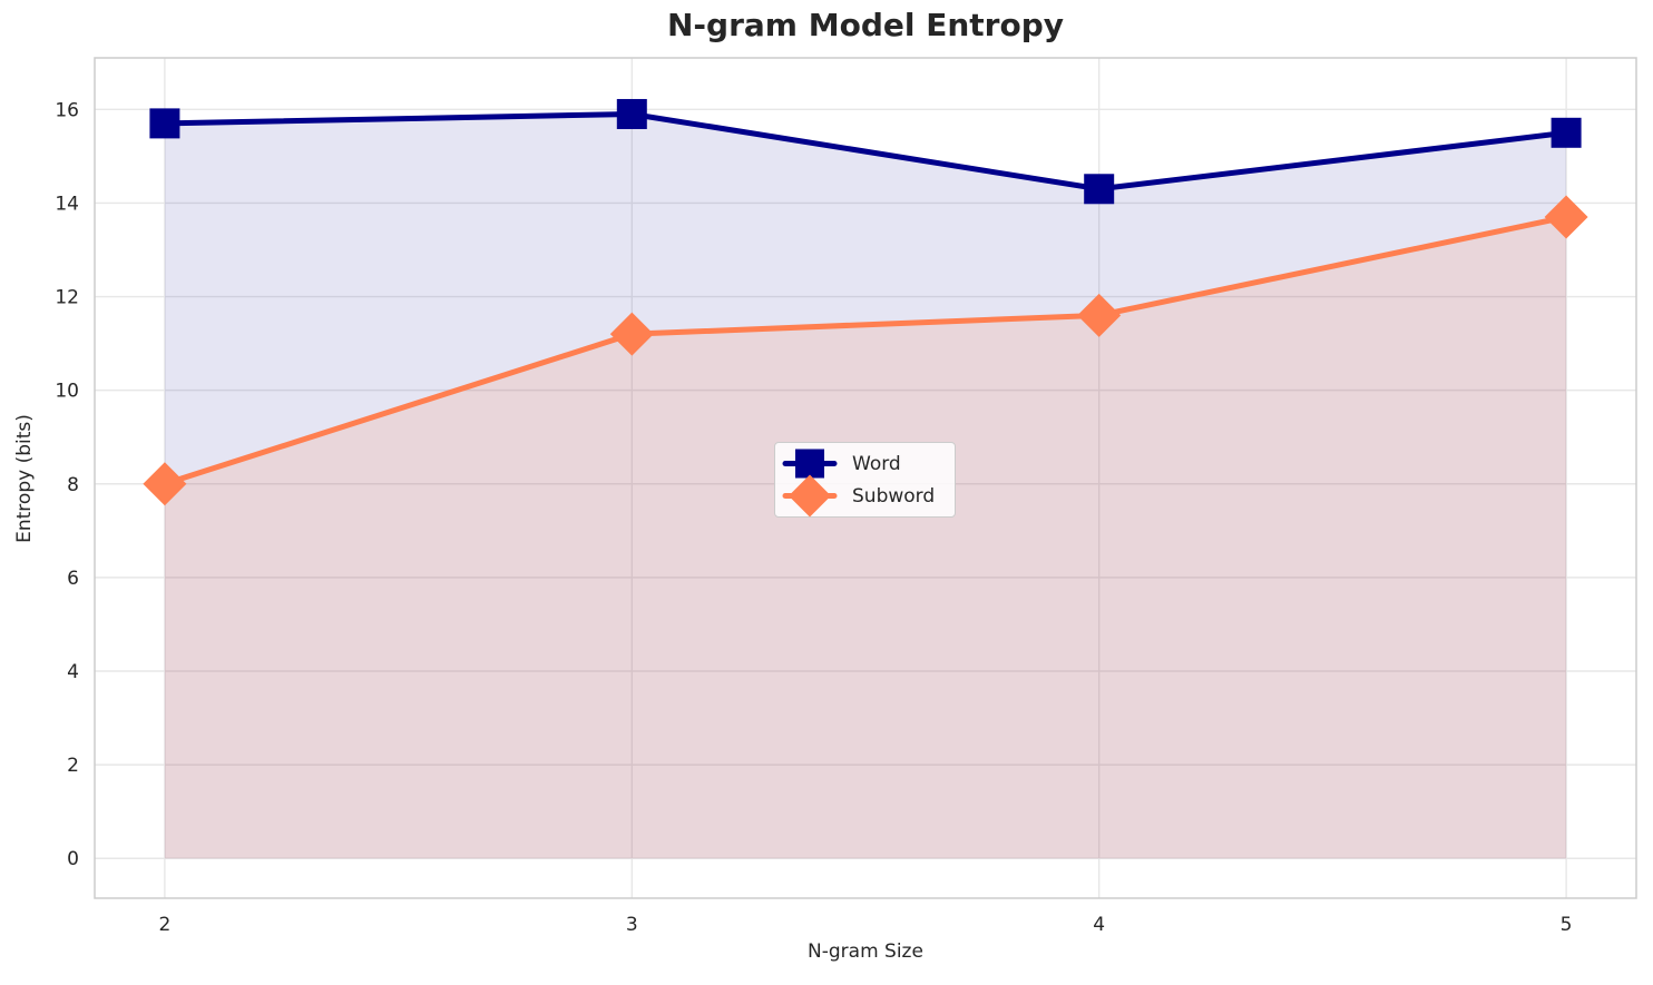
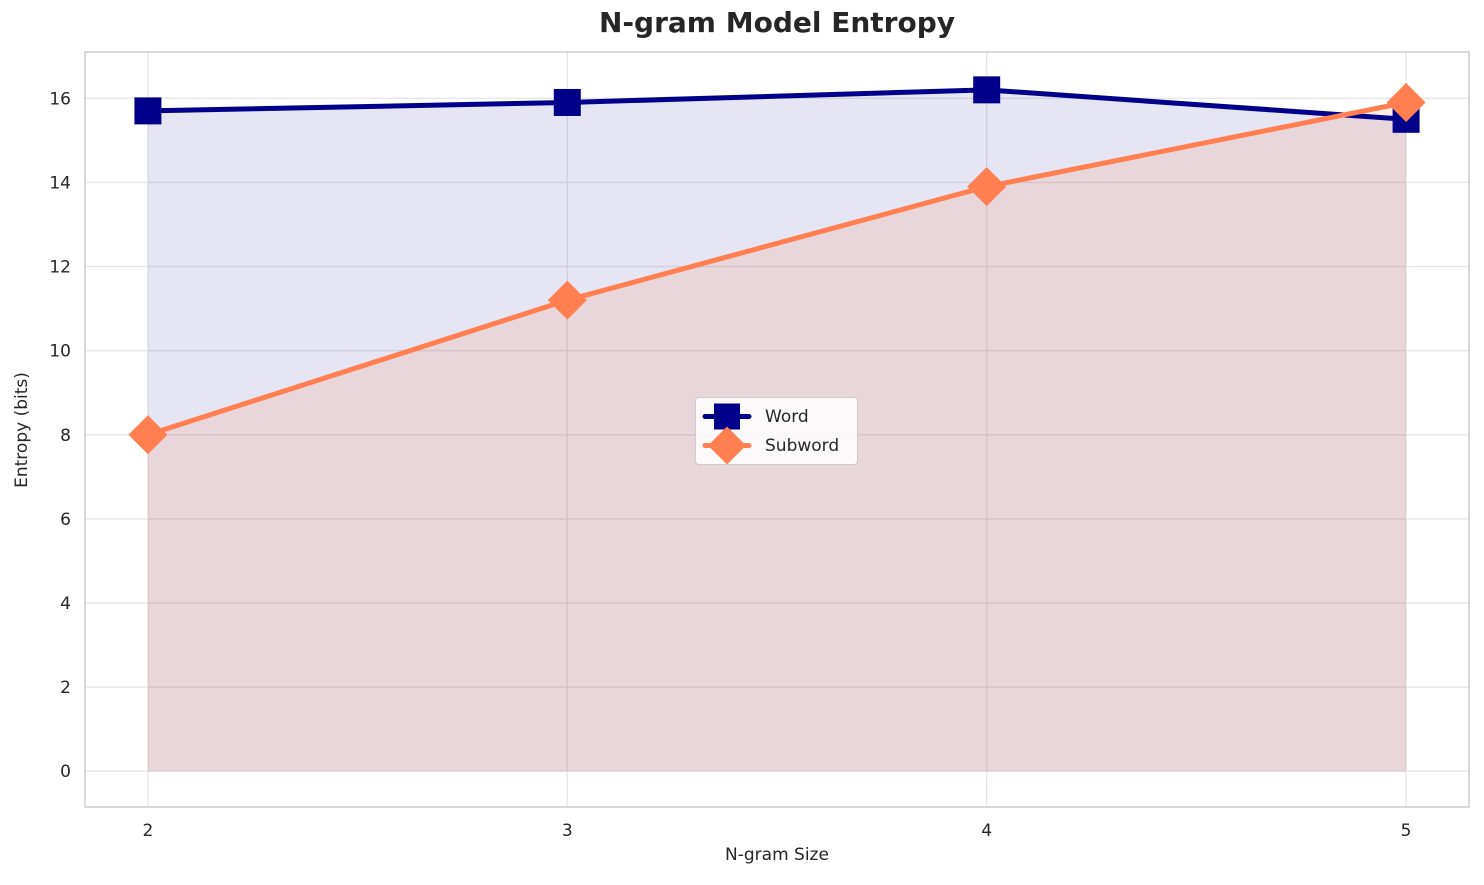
Word/4: 14.3 -> 16.2
Subword/4: 11.6 -> 13.9
Subword/5: 13.7 -> 15.9
